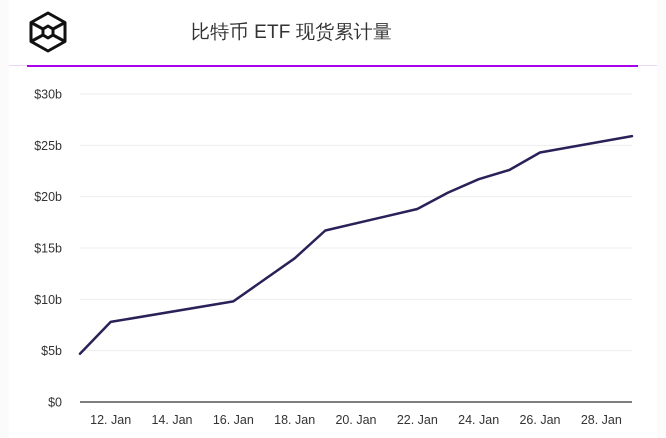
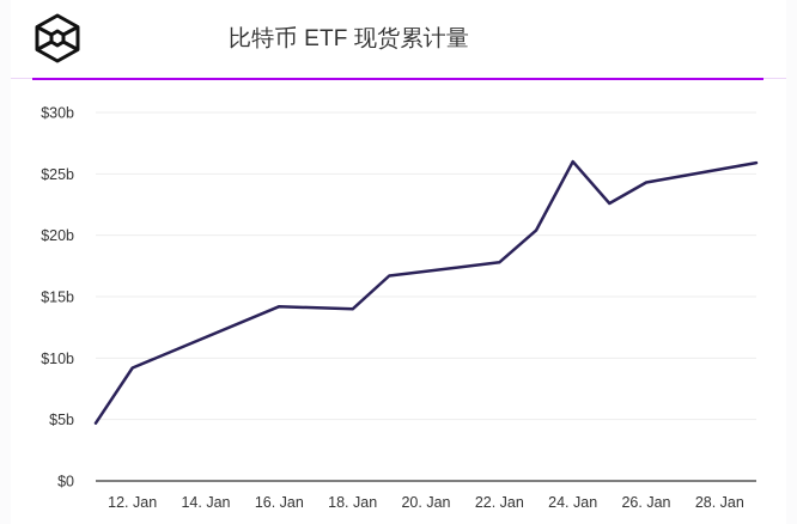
12. Jan: $7.8b -> $9.2b
16. Jan: $9.8b -> $14.2b
22. Jan: $18.8b -> $17.8b
24. Jan: $21.7b -> $26.0b
